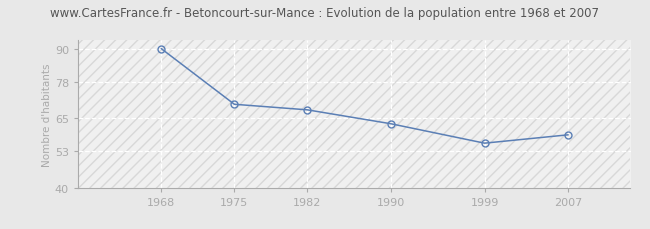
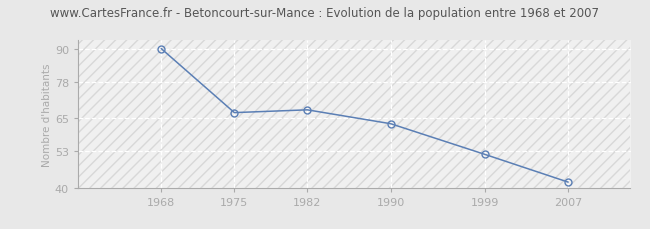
1975: 70 -> 67
1999: 56 -> 52
2007: 59 -> 42
